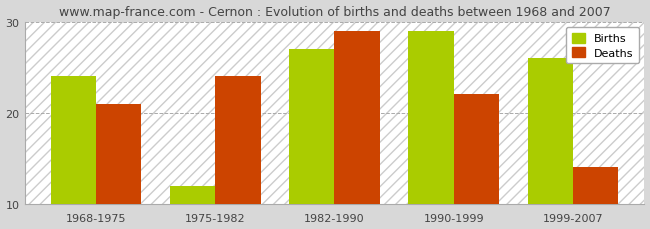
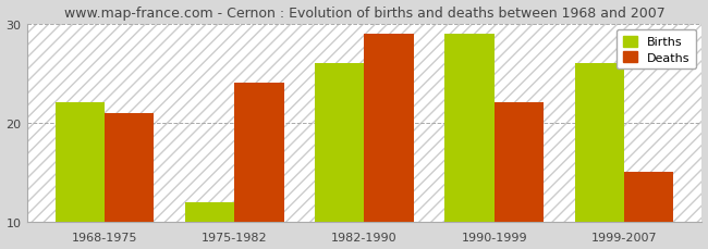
Births/1968-1975: 24 -> 22
Births/1982-1990: 27 -> 26
Deaths/1999-2007: 14 -> 15
